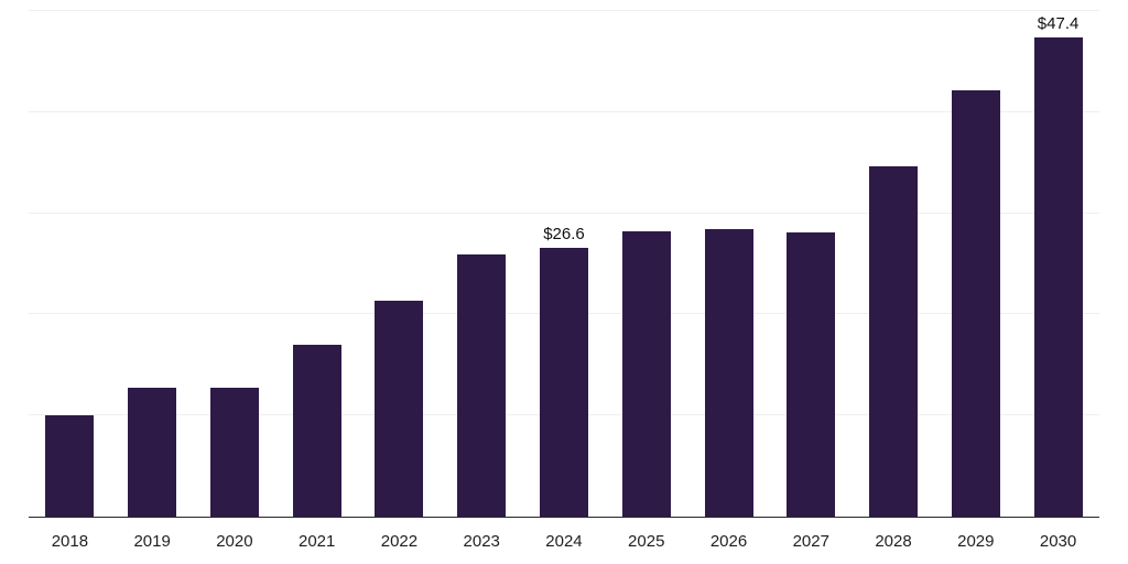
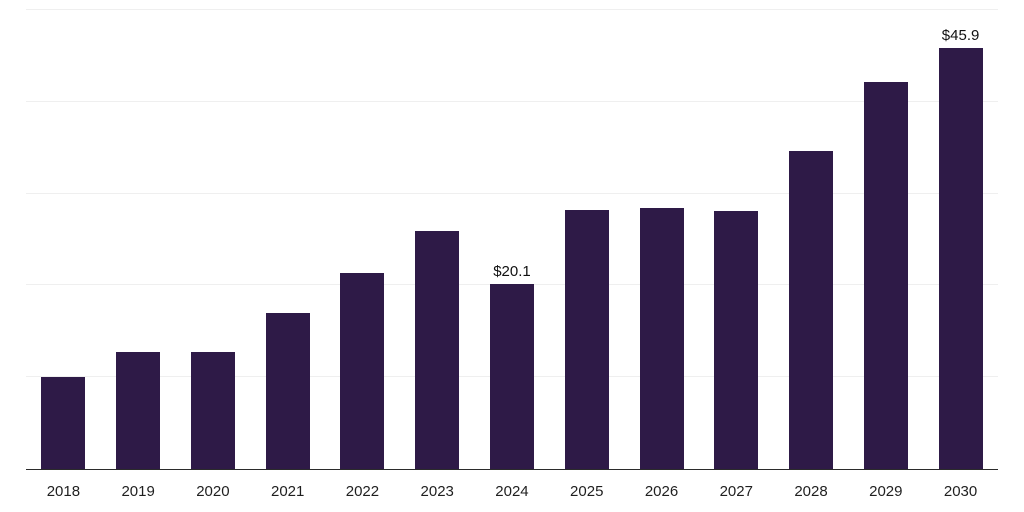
2024: $26.6 -> $20.1
2030: $47.4 -> $45.9
